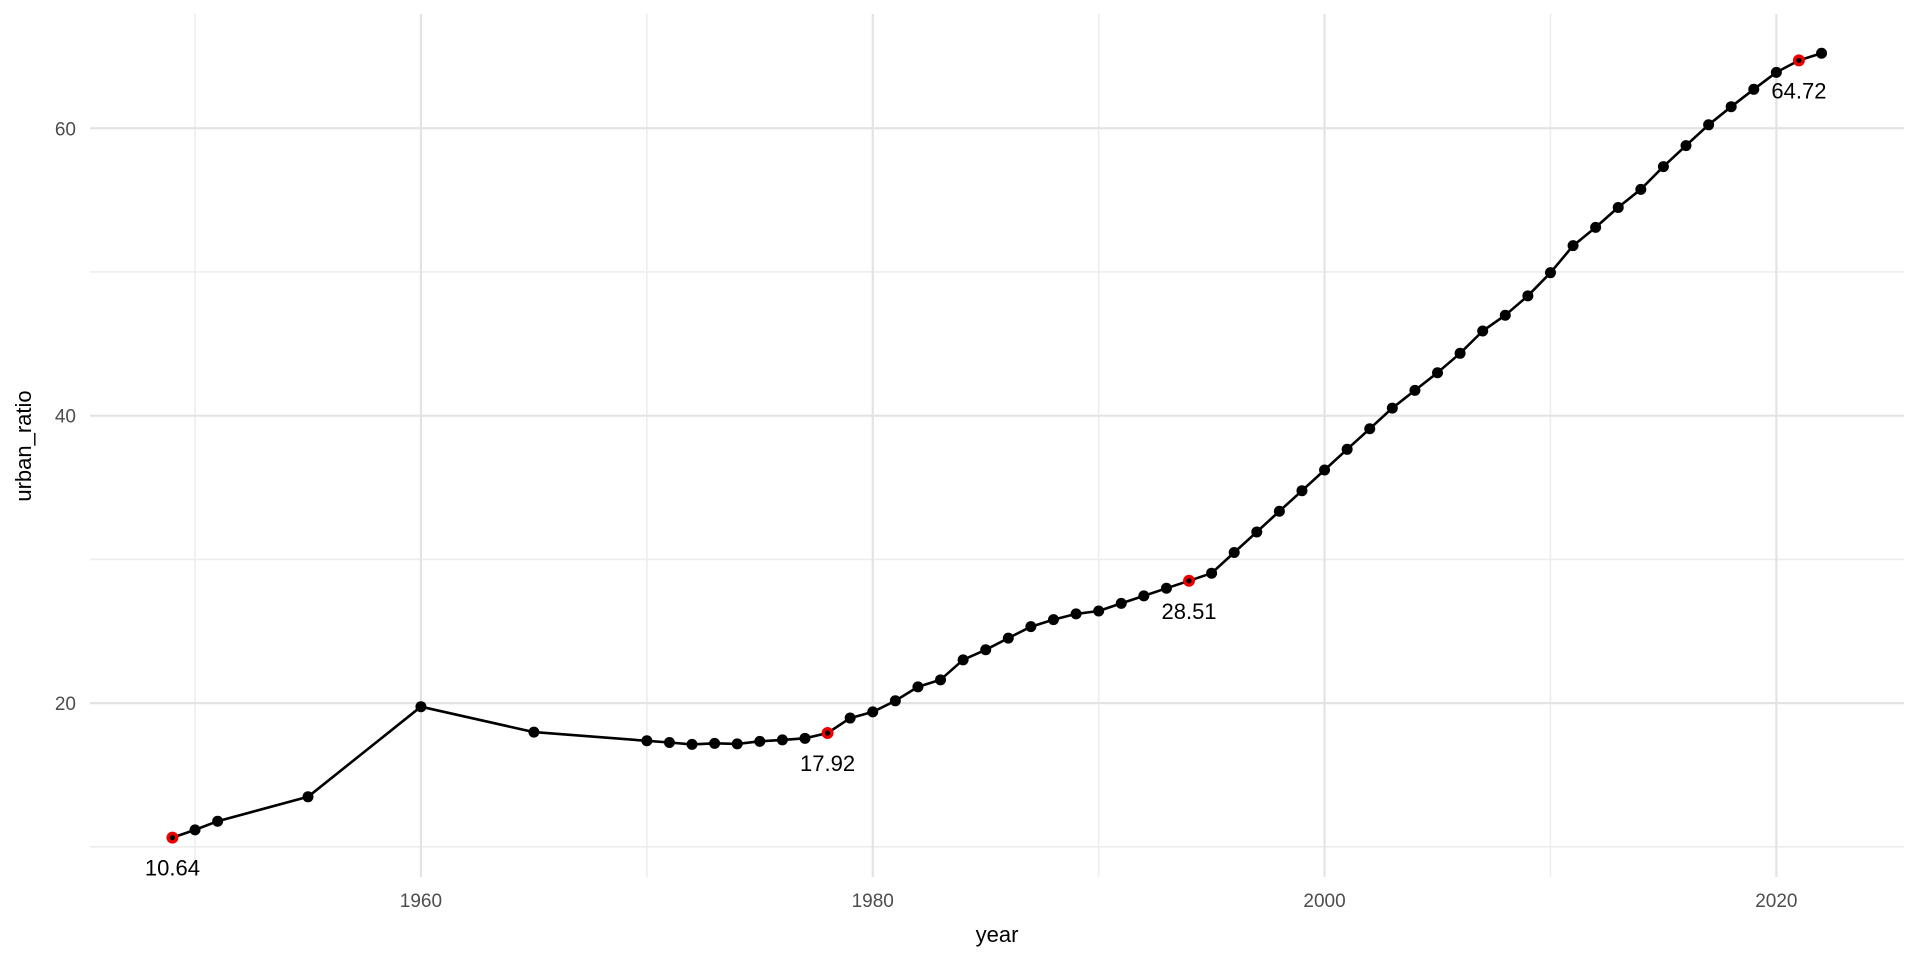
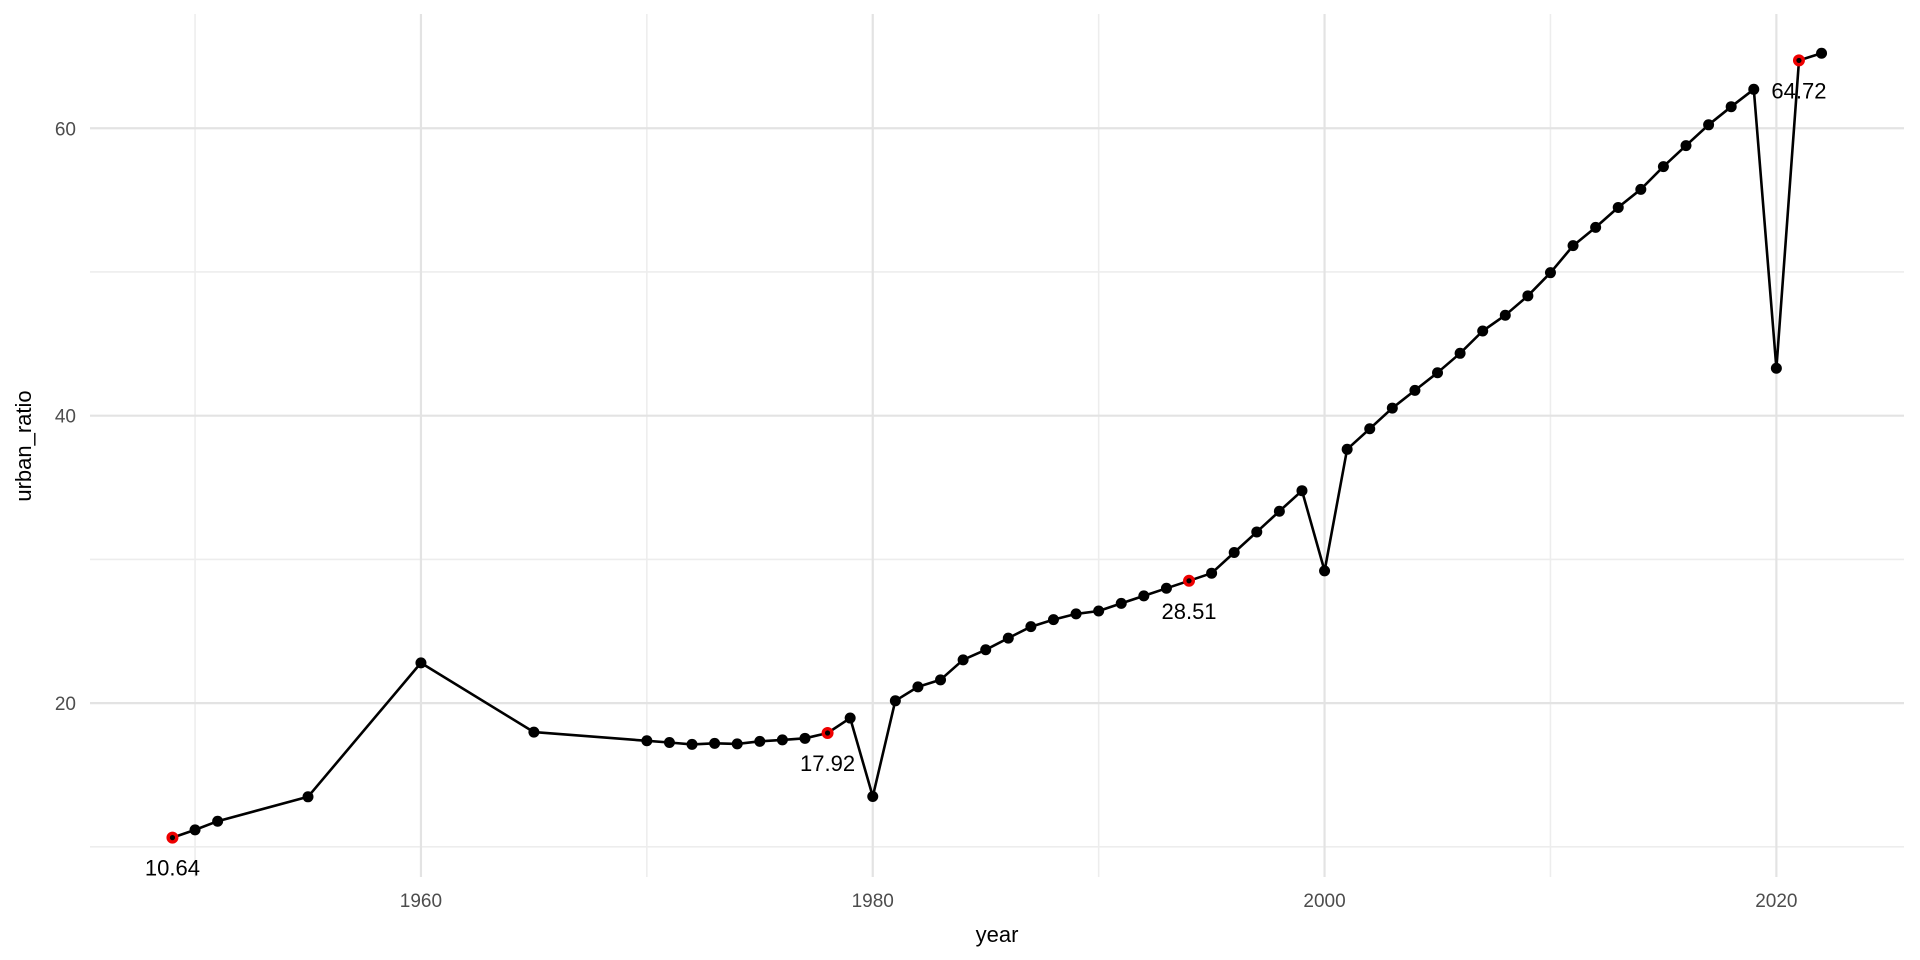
1960: 19.8 -> 22.8
1980: 19.4 -> 13.5
2000: 36.2 -> 29.2
2020: 63.9 -> 43.3
